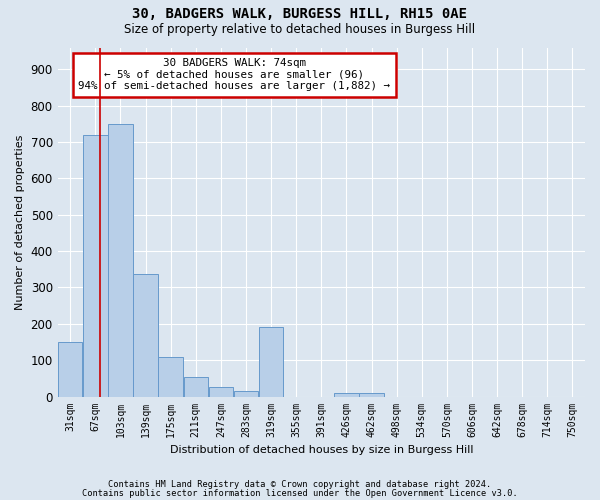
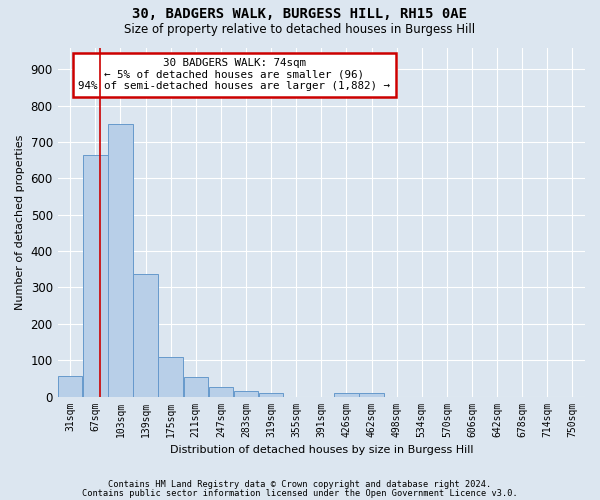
31sqm: 150 -> 57
67sqm: 720 -> 665
319sqm: 190 -> 9
